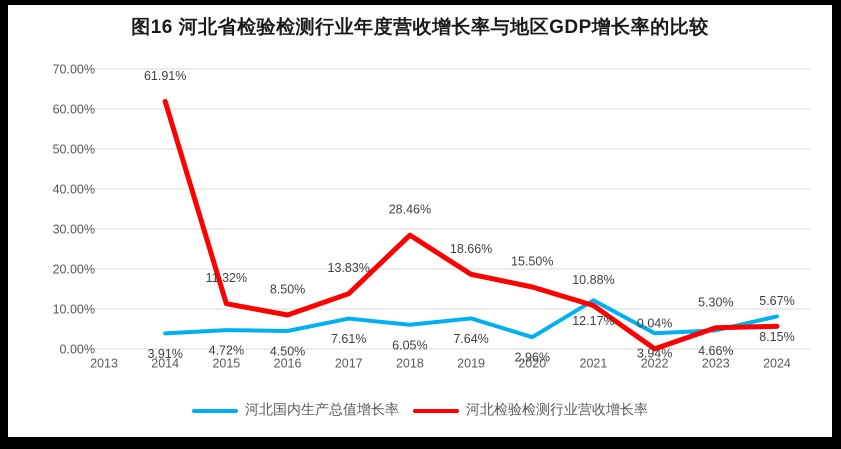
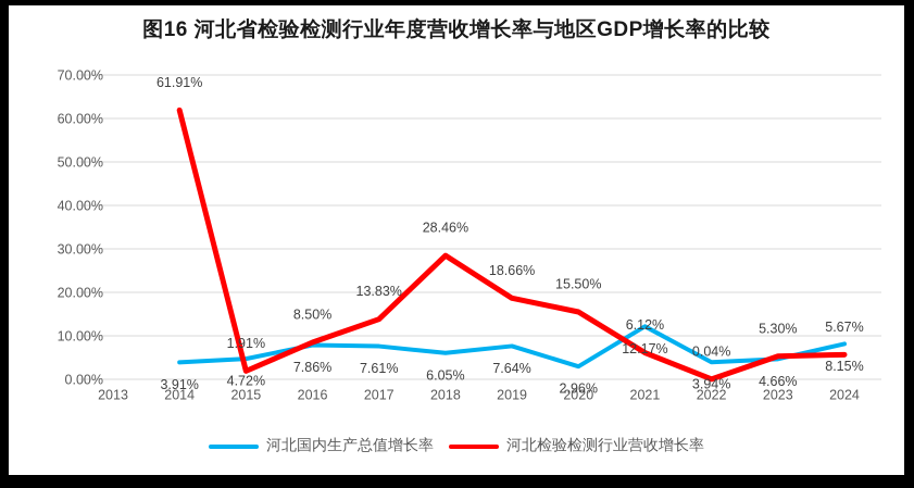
河北检验检测行业营收增长率/2015: 11.32% -> 1.91%
河北国内生产总值增长率/2016: 4.50% -> 7.86%
河北检验检测行业营收增长率/2021: 10.88% -> 6.12%
